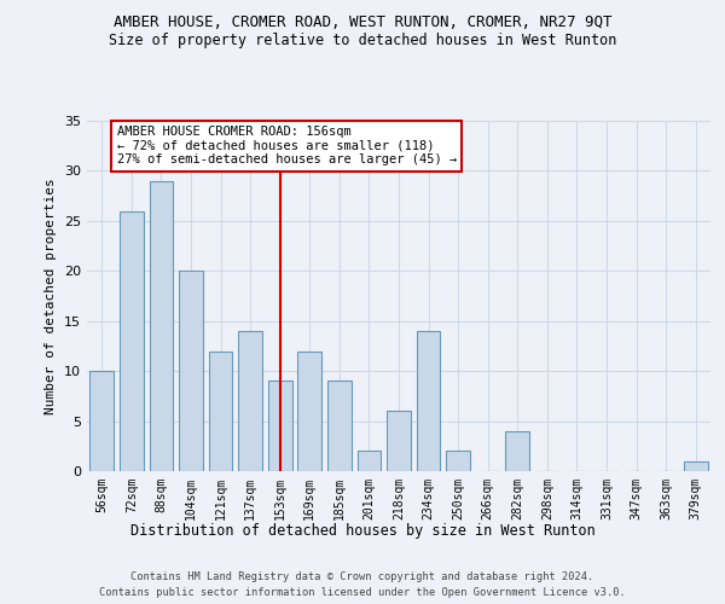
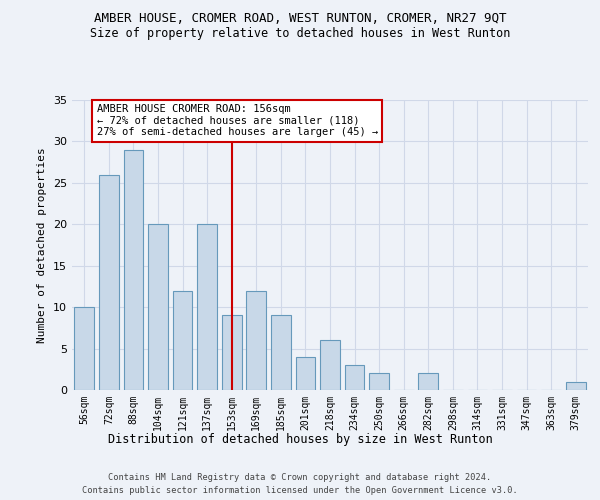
137sqm: 14 -> 20
201sqm: 2 -> 4
234sqm: 14 -> 3
282sqm: 4 -> 2
